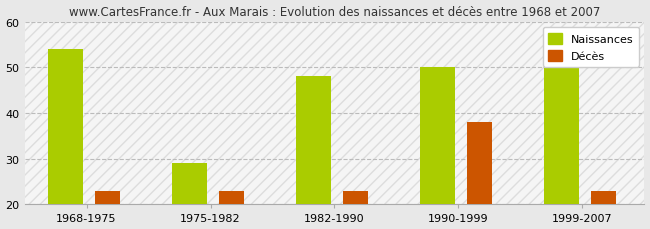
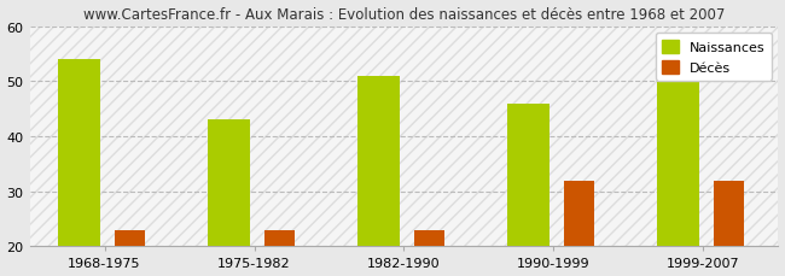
Naissances/1975-1982: 29 -> 43
Naissances/1982-1990: 48 -> 51
Naissances/1990-1999: 50 -> 46
Décès/1990-1999: 38 -> 32
Décès/1999-2007: 23 -> 32
